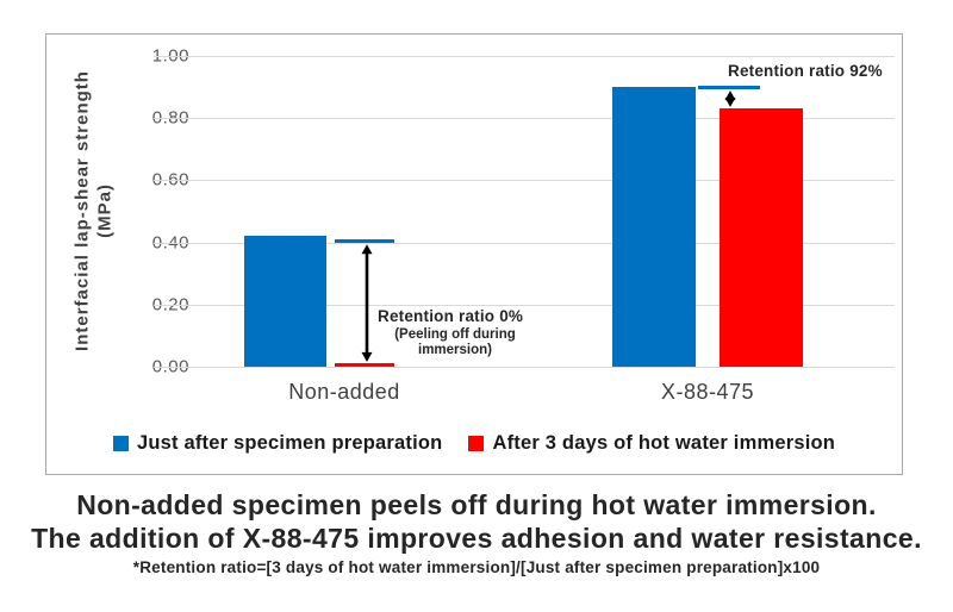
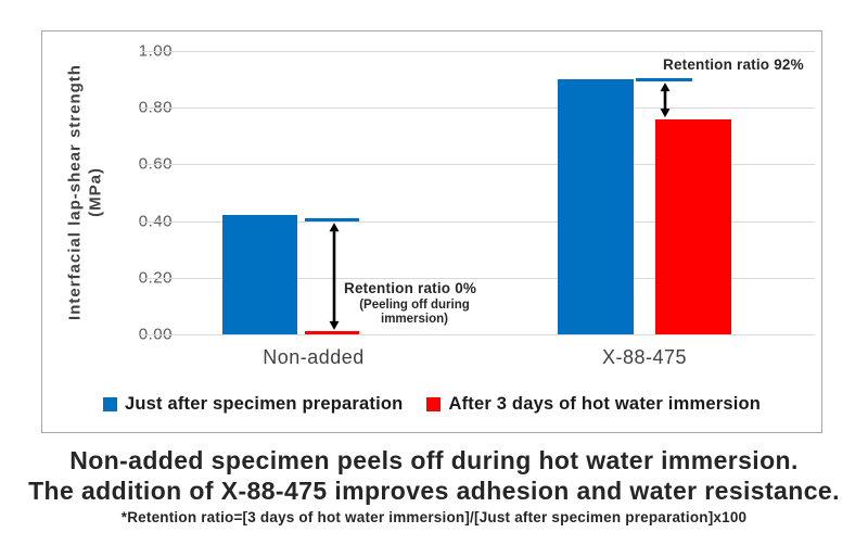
After 3 days of hot water immersion/X-88-475: 0.83 -> 0.76
